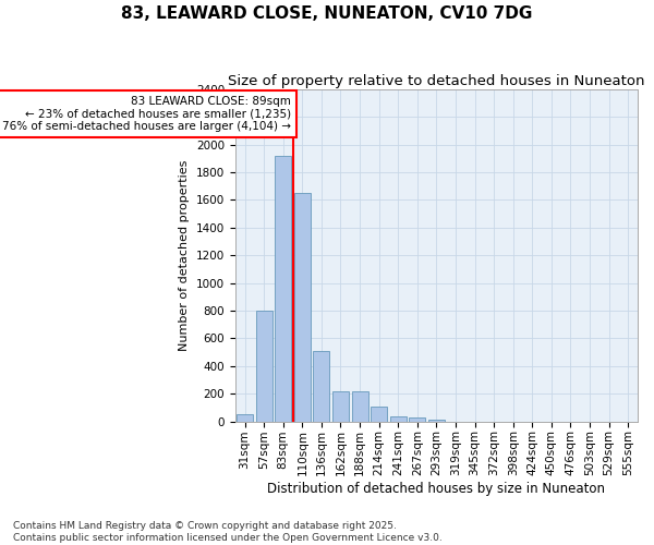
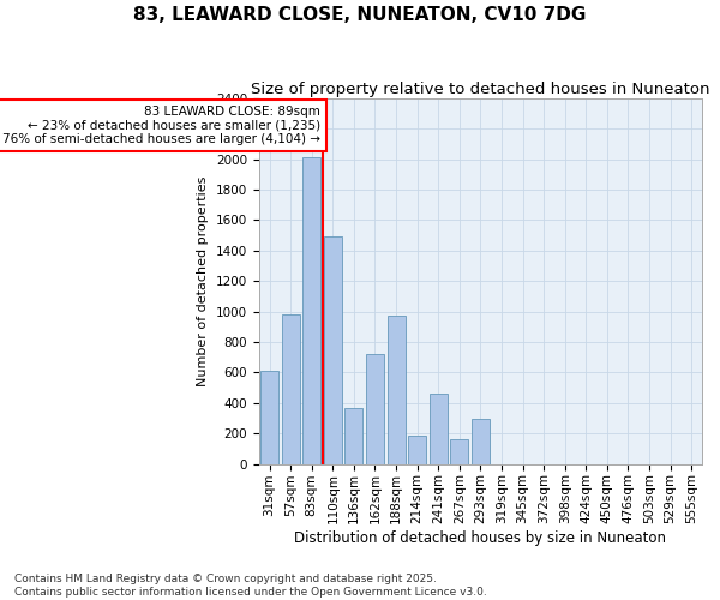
31sqm: 50 -> 610
57sqm: 800 -> 980
83sqm: 1920 -> 2010
110sqm: 1650 -> 1490
136sqm: 510 -> 370
162sqm: 220 -> 720
188sqm: 220 -> 970
214sqm: 100 -> 190
241sqm: 40 -> 460
267sqm: 30 -> 160
293sqm: 10 -> 300
